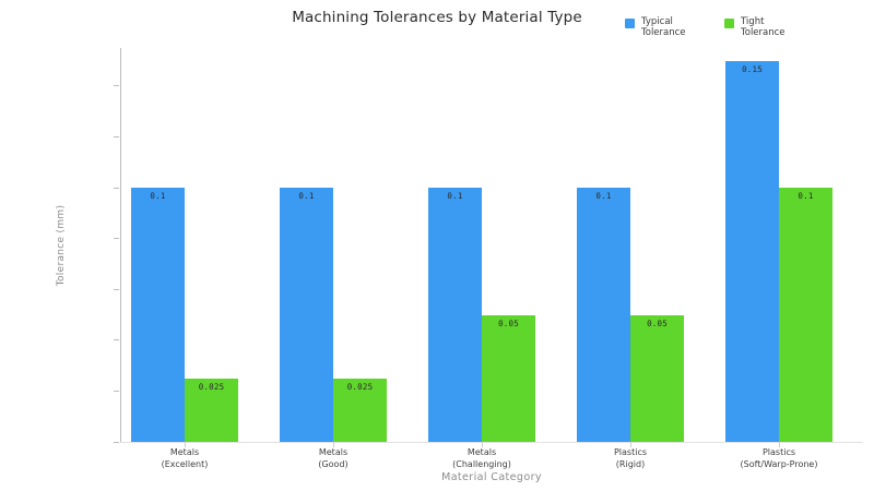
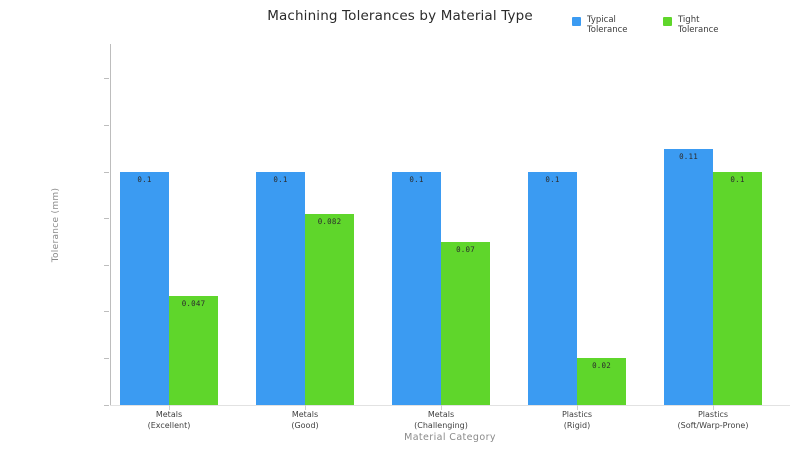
Tight Tolerance/Metals (Excellent): 0.025 -> 0.047
Tight Tolerance/Metals (Good): 0.025 -> 0.082
Tight Tolerance/Metals (Challenging): 0.05 -> 0.07
Tight Tolerance/Plastics (Rigid): 0.05 -> 0.02
Typical Tolerance/Plastics (Soft/Warp-Prone): 0.15 -> 0.11
